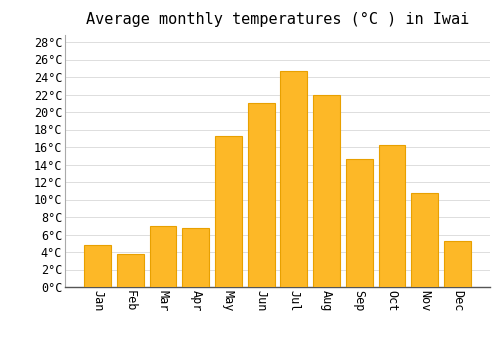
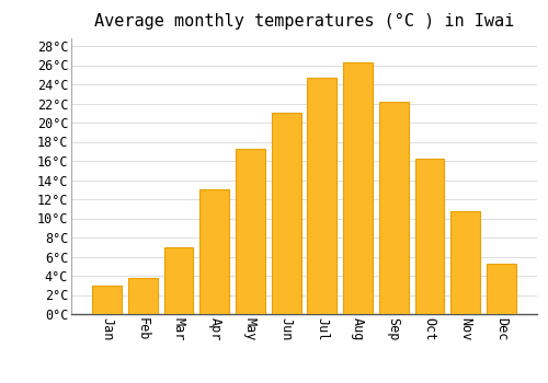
Jan: 4.8°C -> 3.0°C
Apr: 6.8°C -> 13.0°C
Aug: 22.0°C -> 26.3°C
Sep: 14.6°C -> 22.2°C
